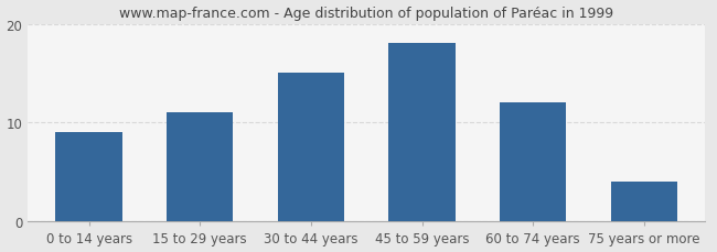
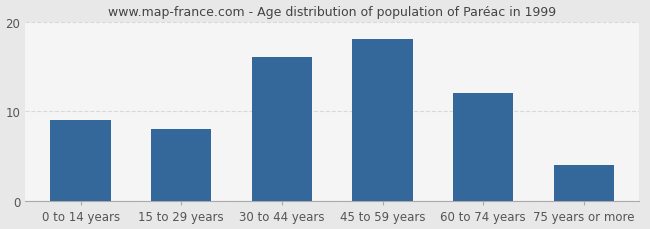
15 to 29 years: 11 -> 8
30 to 44 years: 15 -> 16
